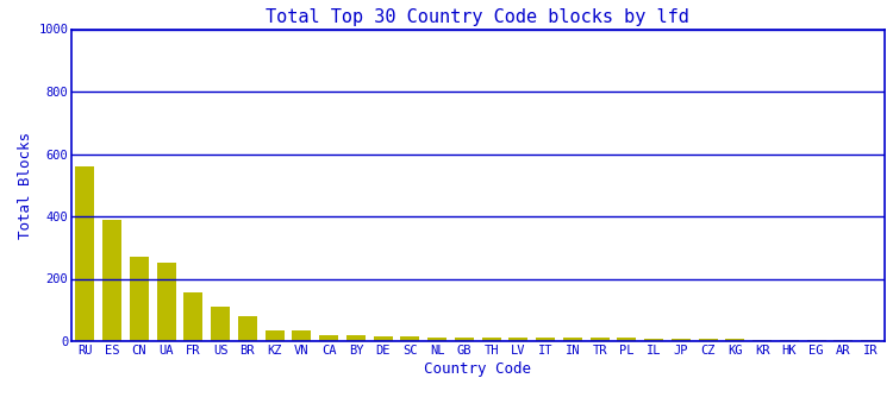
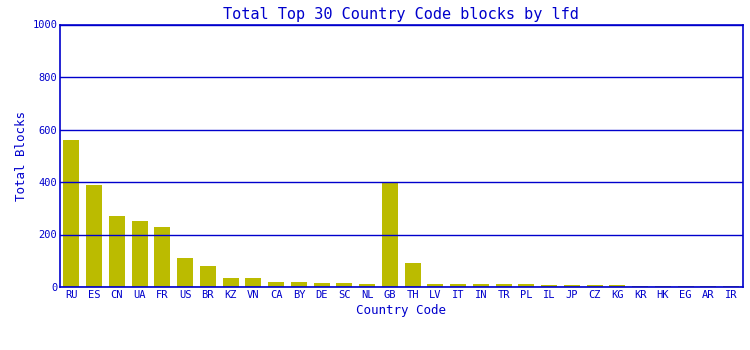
FR: 155 -> 230
GB: 12 -> 400
TH: 12 -> 90
